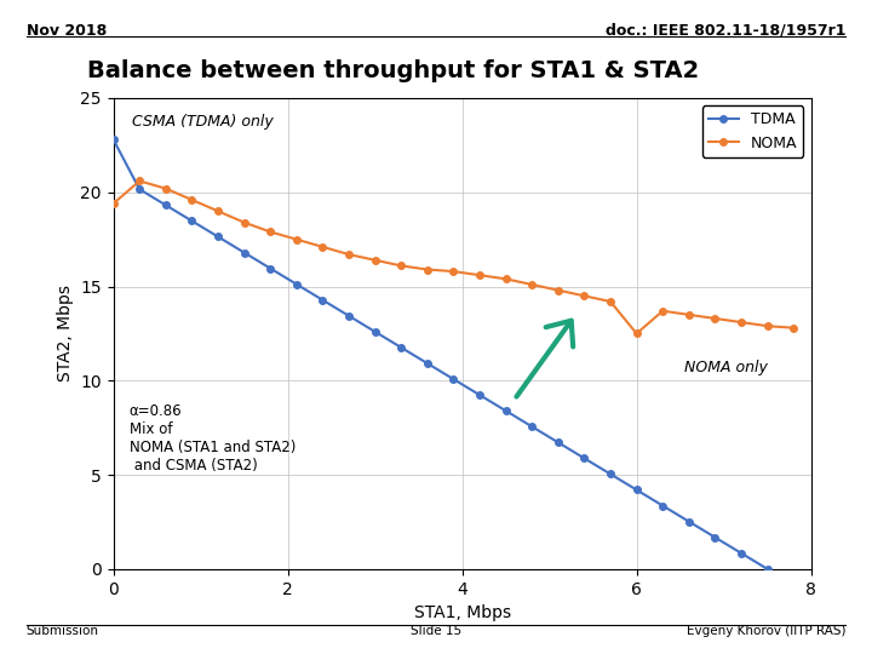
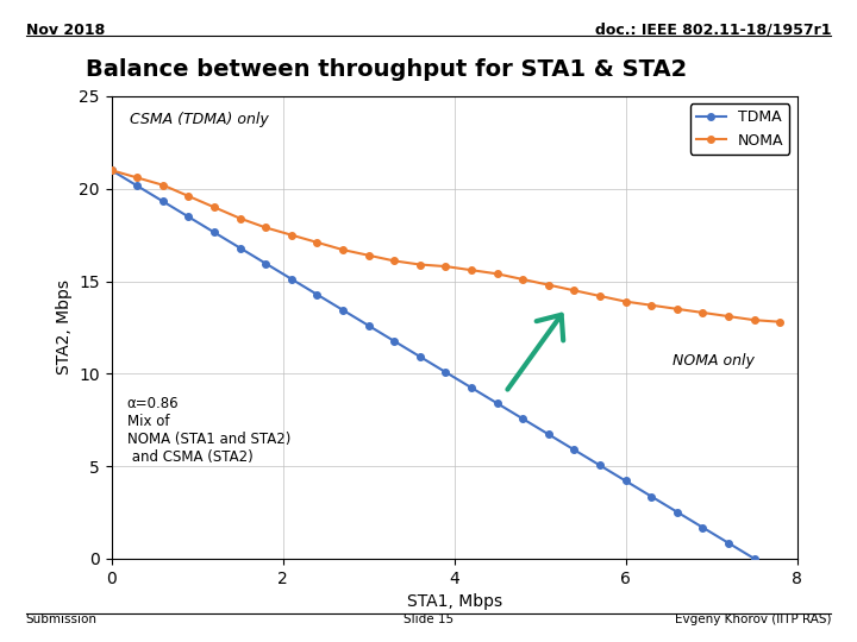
TDMA/0: 22.8 -> 21.0
NOMA/0: 19.4 -> 21.0
NOMA/6: 12.5 -> 13.9
